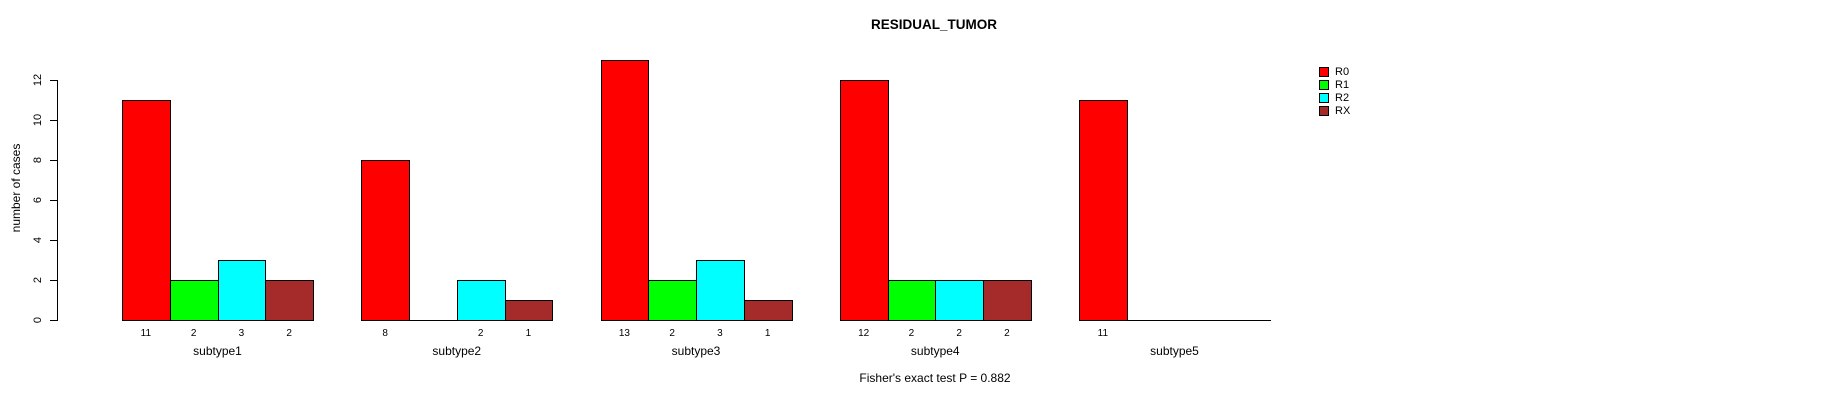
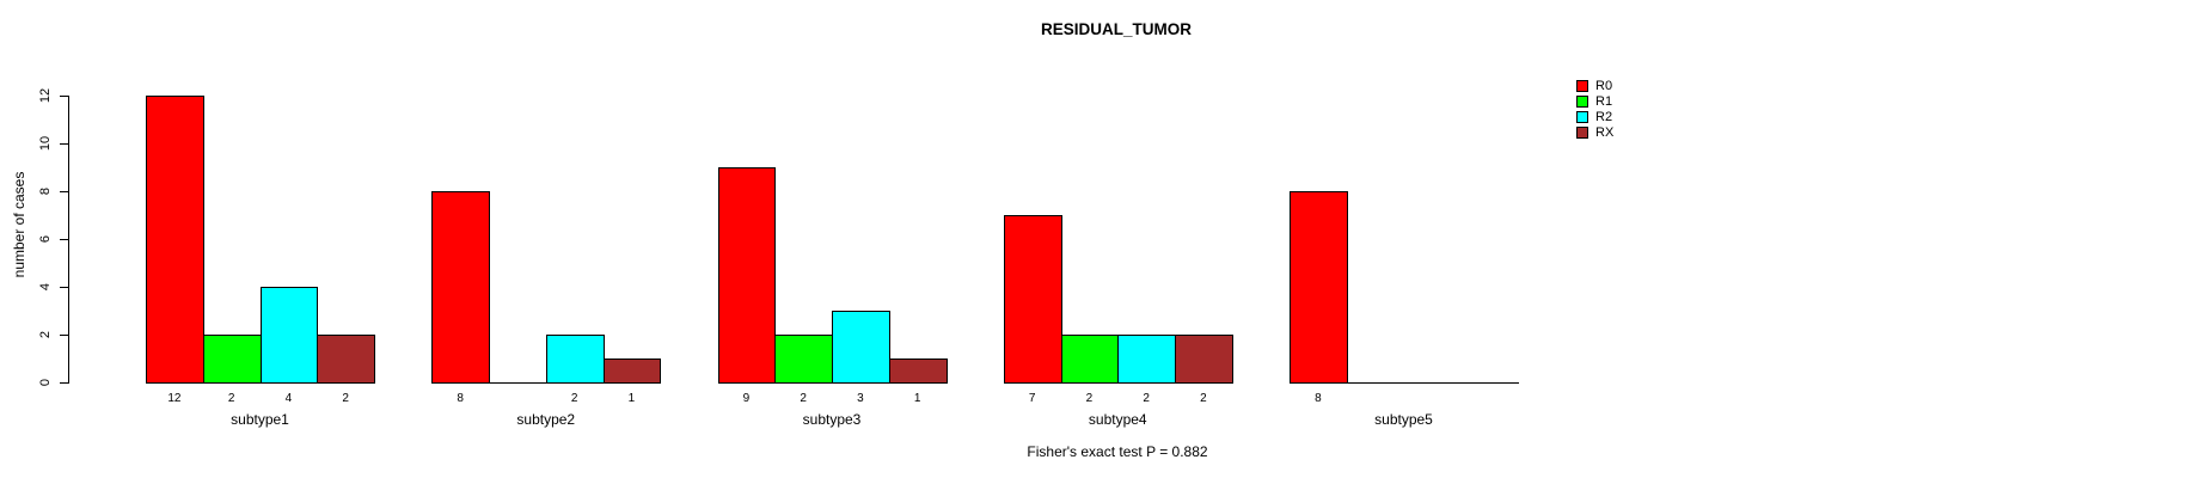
R0/subtype1: 11 -> 12
R2/subtype1: 3 -> 4
R0/subtype3: 13 -> 9
R0/subtype4: 12 -> 7
R0/subtype5: 11 -> 8
